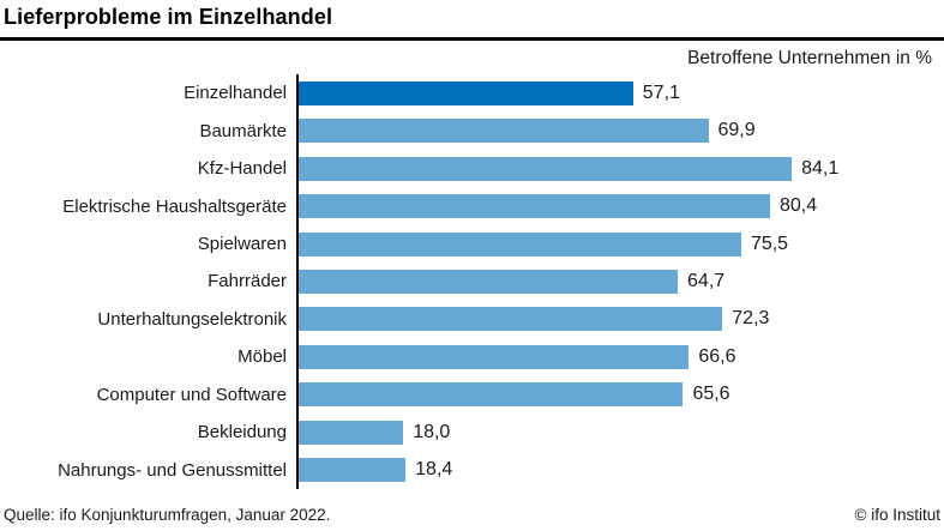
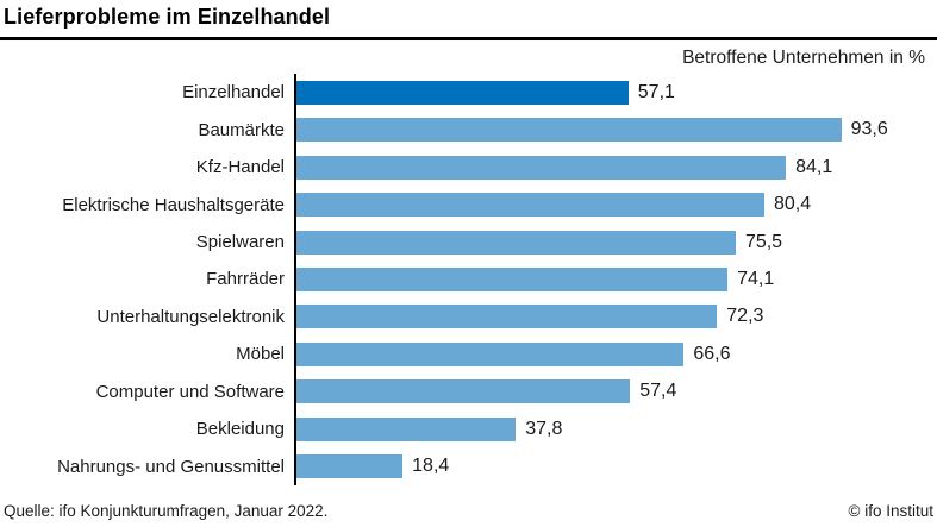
Baumärkte: 69,9 -> 93,6
Fahrräder: 64,7 -> 74,1
Computer und Software: 65,6 -> 57,4
Bekleidung: 18,0 -> 37,8
